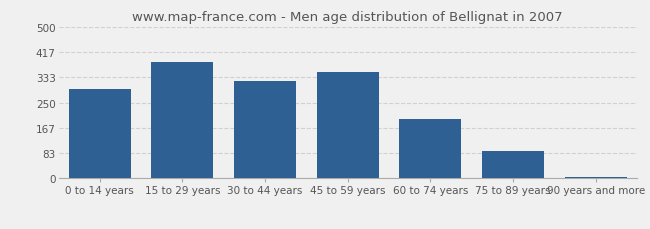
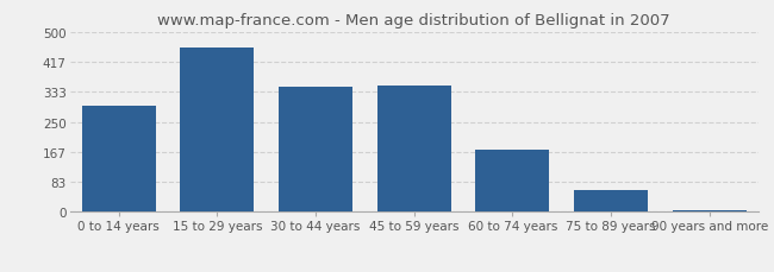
15 to 29 years: 385 -> 455
30 to 44 years: 320 -> 348
60 to 74 years: 195 -> 173
75 to 89 years: 90 -> 62
